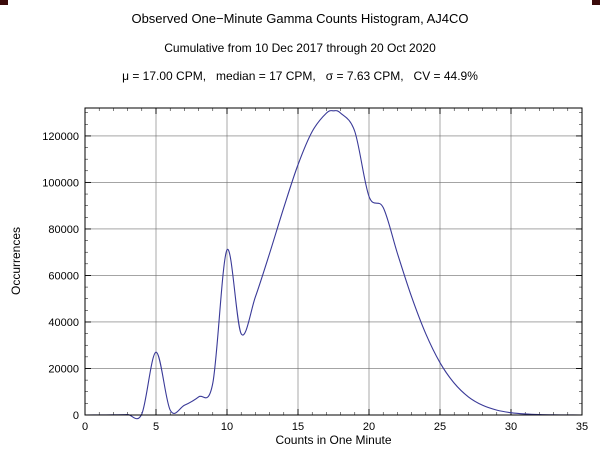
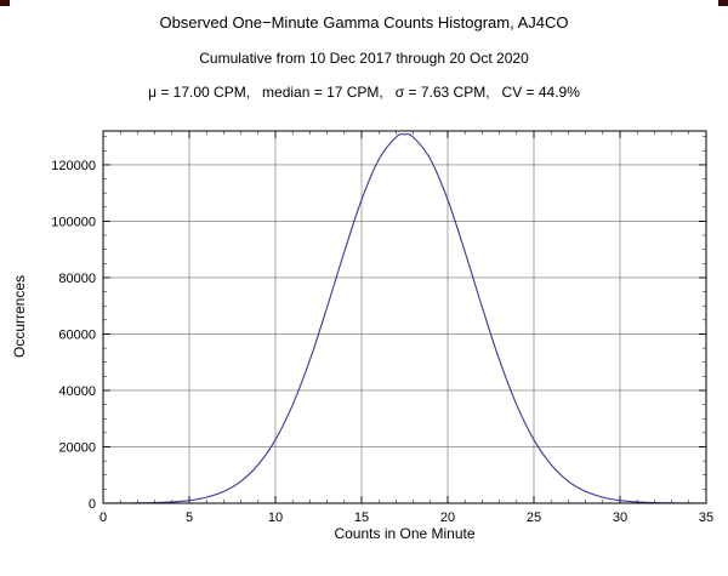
5: 27000 -> 1000
10: 71000 -> 22000
20: 94000 -> 108000
